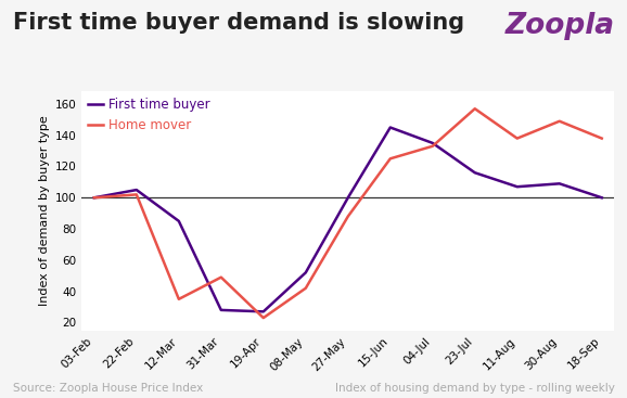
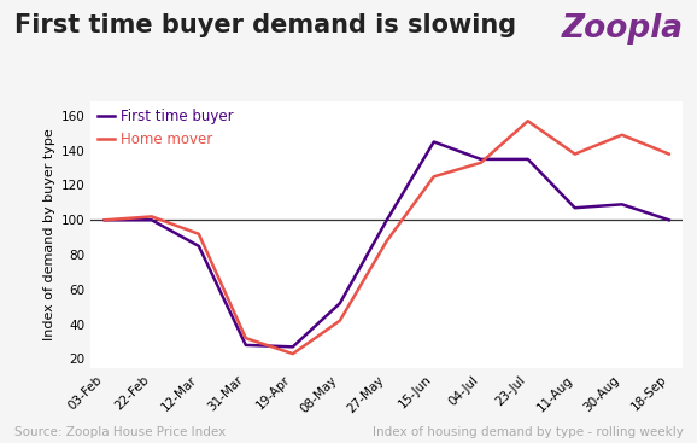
First time buyer/22-Feb: 105 -> 100
Home mover/12-Mar: 35 -> 92
Home mover/31-Mar: 49 -> 32
First time buyer/23-Jul: 116 -> 135
